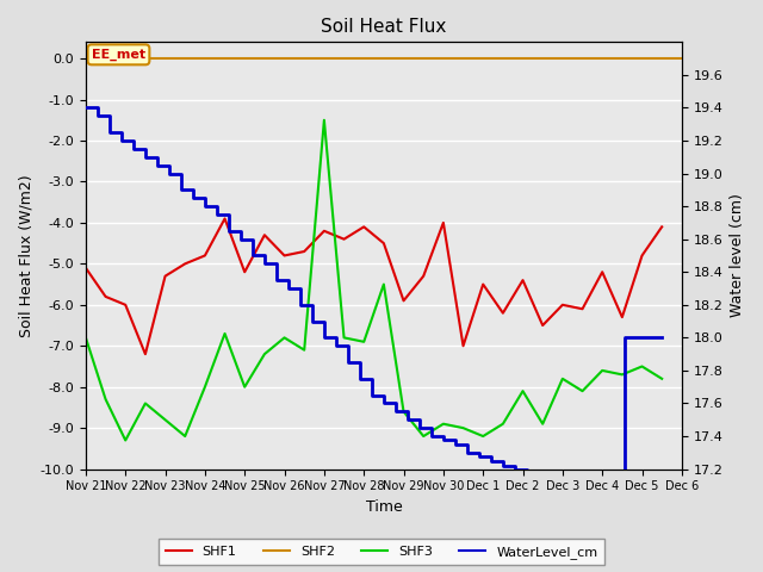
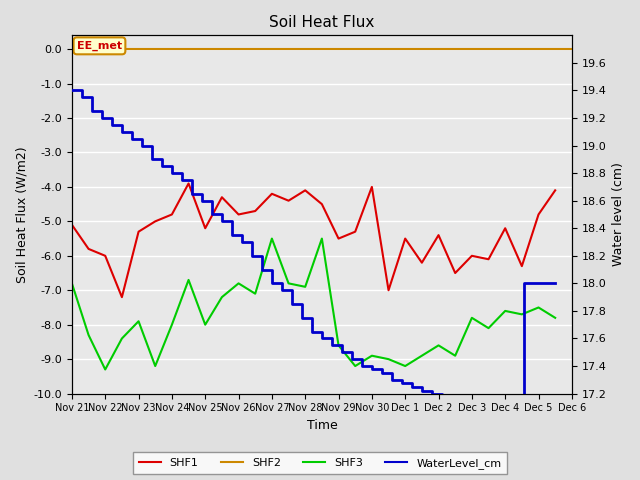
SHF3/Nov 23: -8.8 -> -7.9
SHF3/Nov 27: -1.5 -> -5.5
SHF1/Nov 29: -5.9 -> -5.5
SHF3/Dec 2: -8.1 -> -8.6
